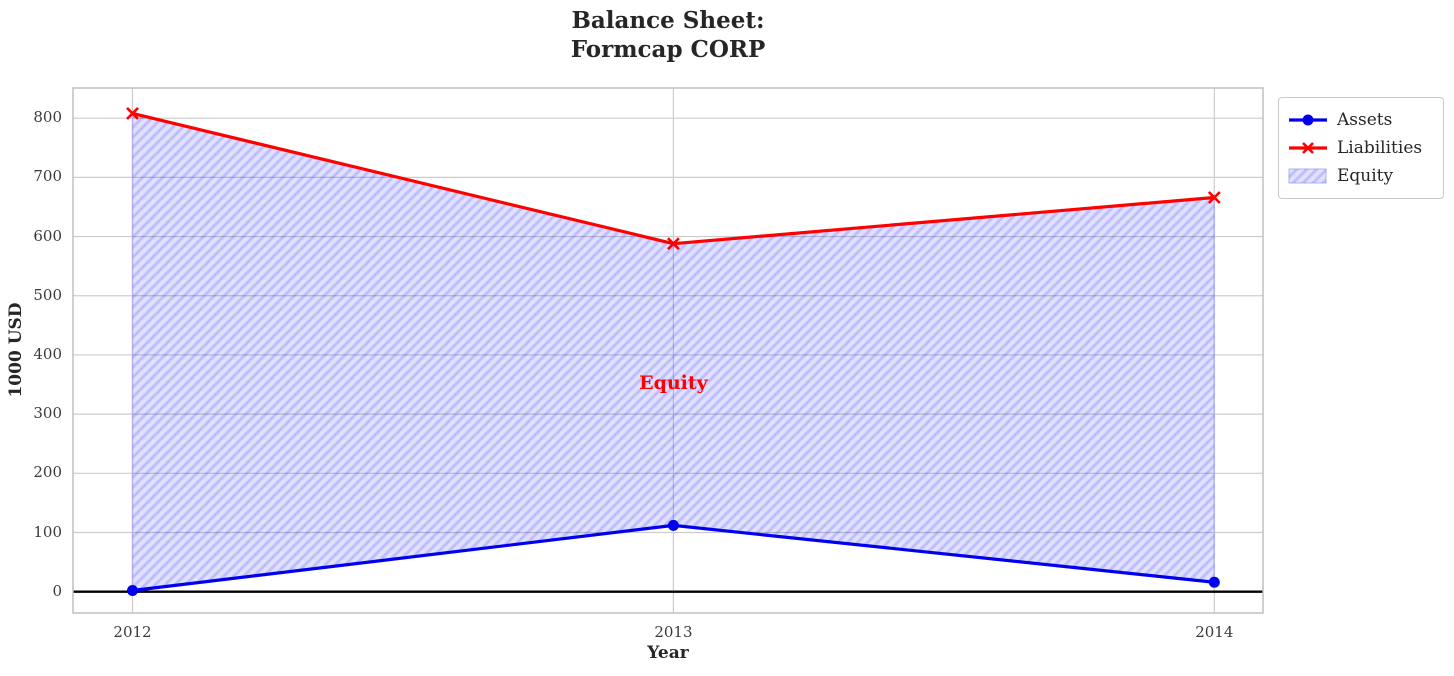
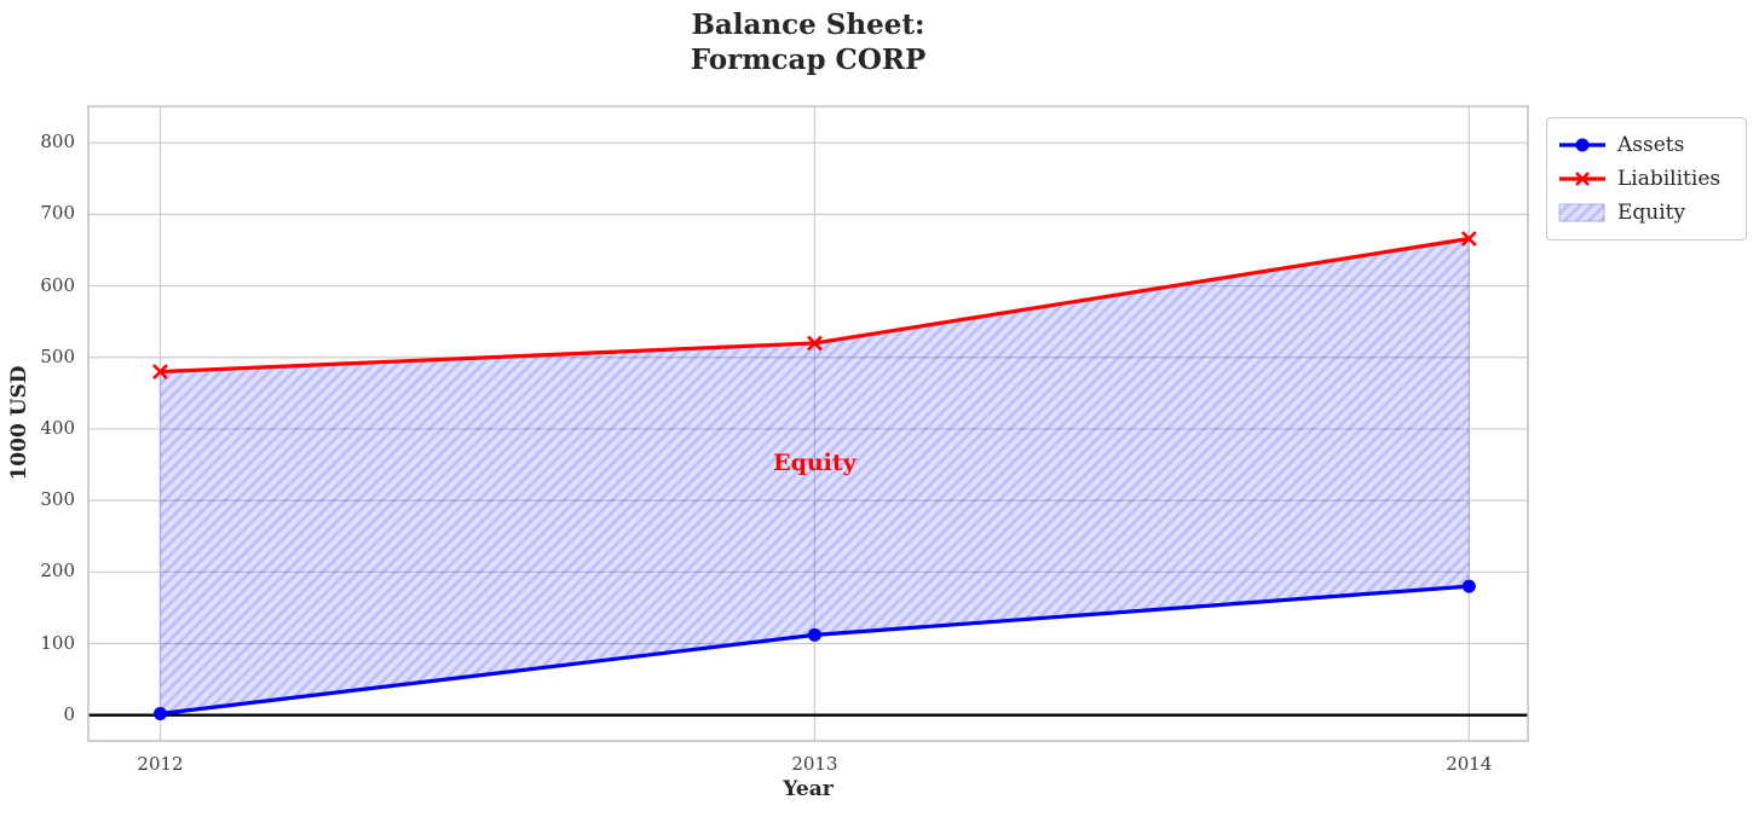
Liabilities/2012: 810 -> 480
Liabilities/2013: 590 -> 520
Assets/2014: 20 -> 180
